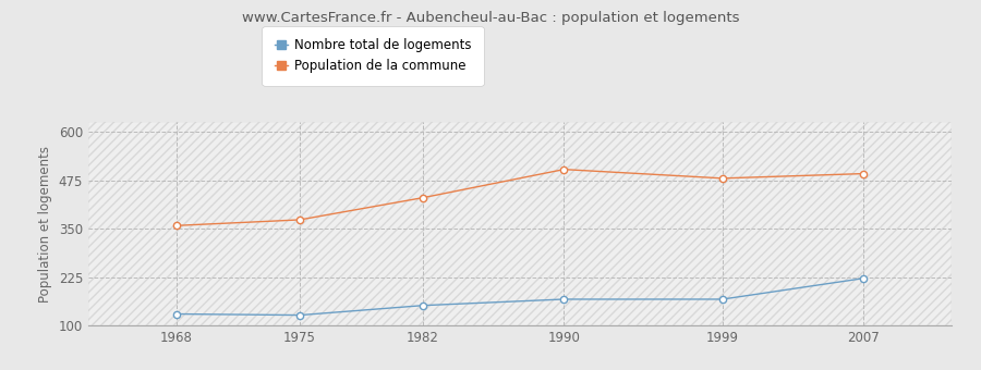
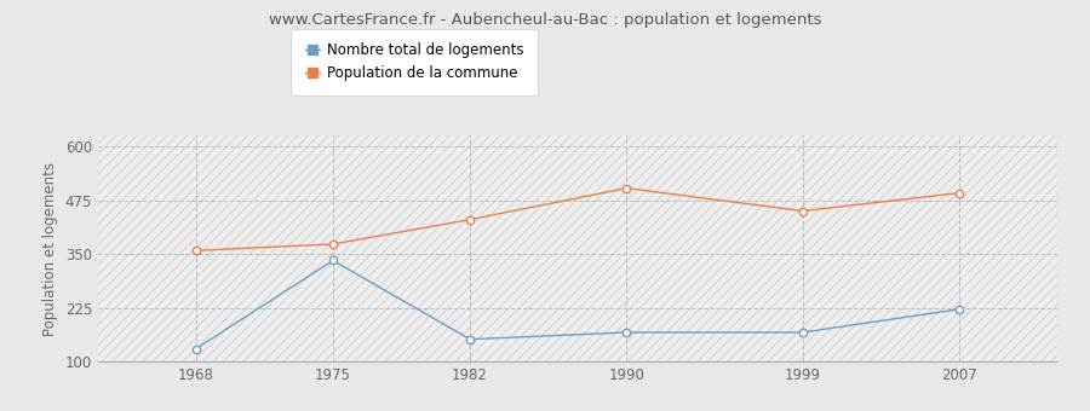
Nombre total de logements/1975: 127 -> 335
Population de la commune/1999: 480 -> 450
